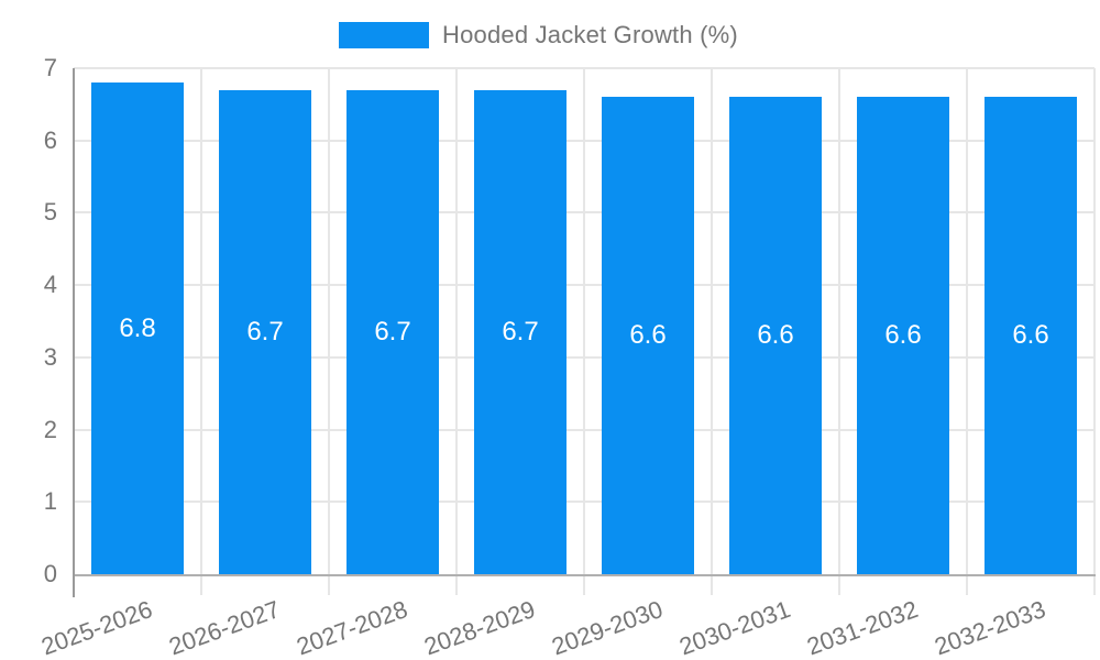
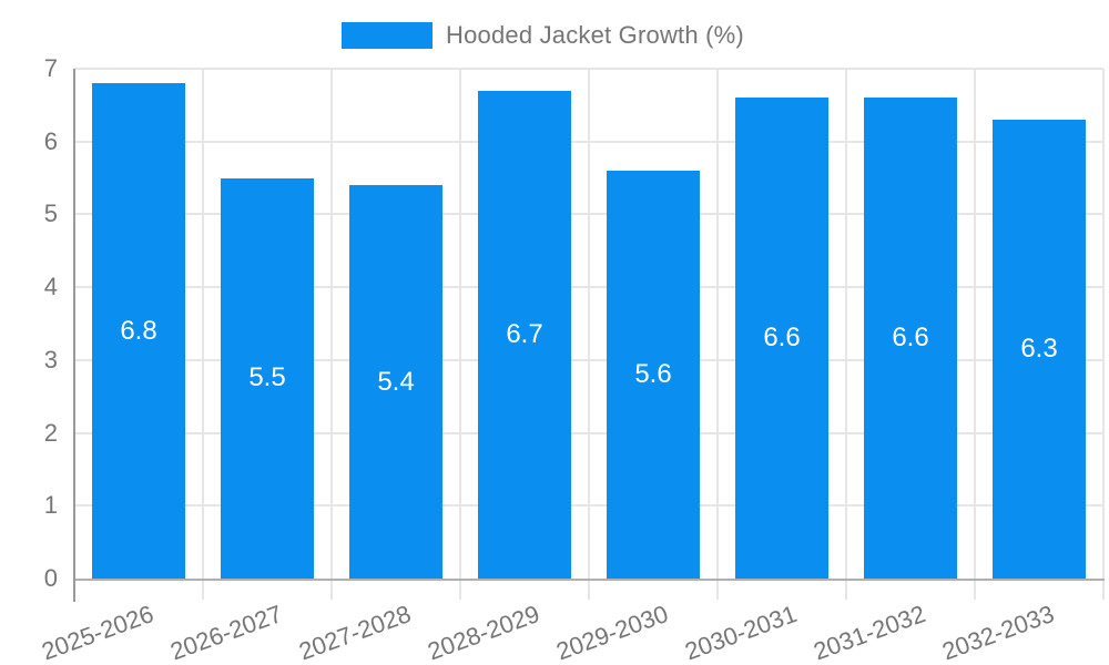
2026-2027: 6.7 -> 5.5
2027-2028: 6.7 -> 5.4
2029-2030: 6.6 -> 5.6
2032-2033: 6.6 -> 6.3
